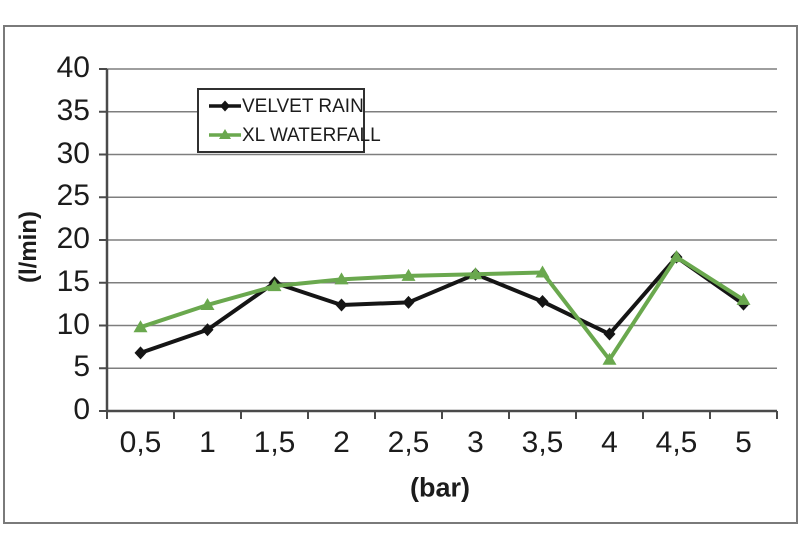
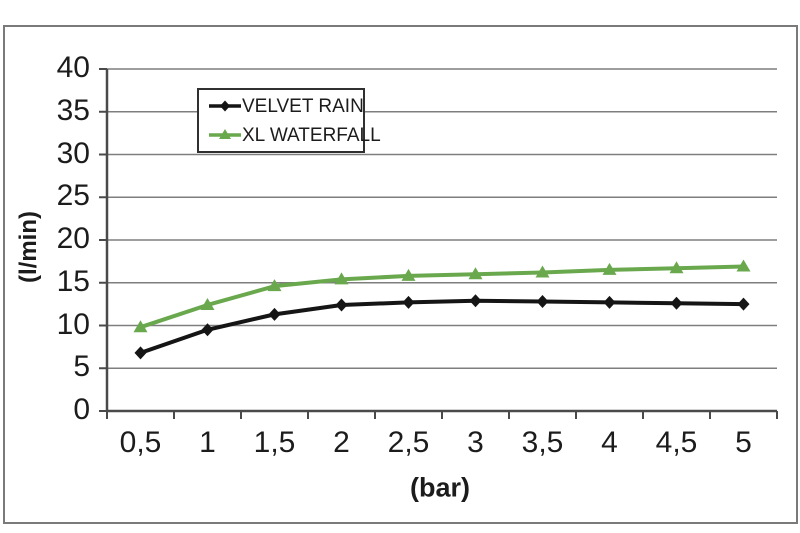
VELVET RAIN/1,5: 15 -> 11
VELVET RAIN/3: 16 -> 13
VELVET RAIN/4: 9 -> 13
XL WATERFALL/4: 6 -> 16
VELVET RAIN/4,5: 18 -> 13
XL WATERFALL/4,5: 18 -> 17
XL WATERFALL/5: 13 -> 17
